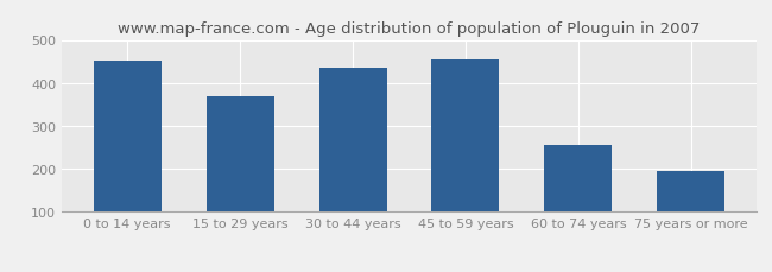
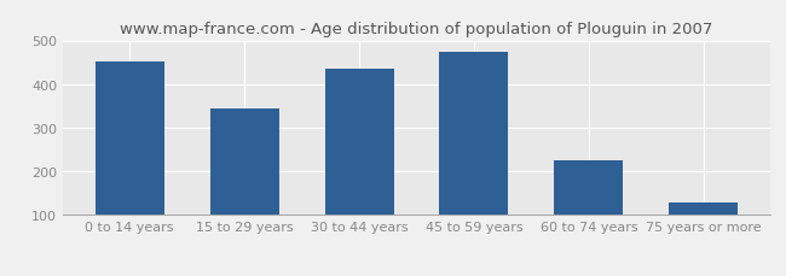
15 to 29 years: 370 -> 345
45 to 59 years: 455 -> 474
60 to 74 years: 255 -> 224
75 years or more: 195 -> 128
